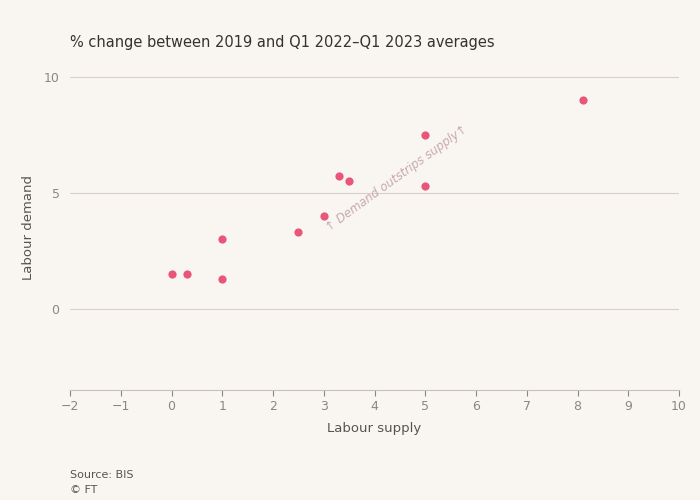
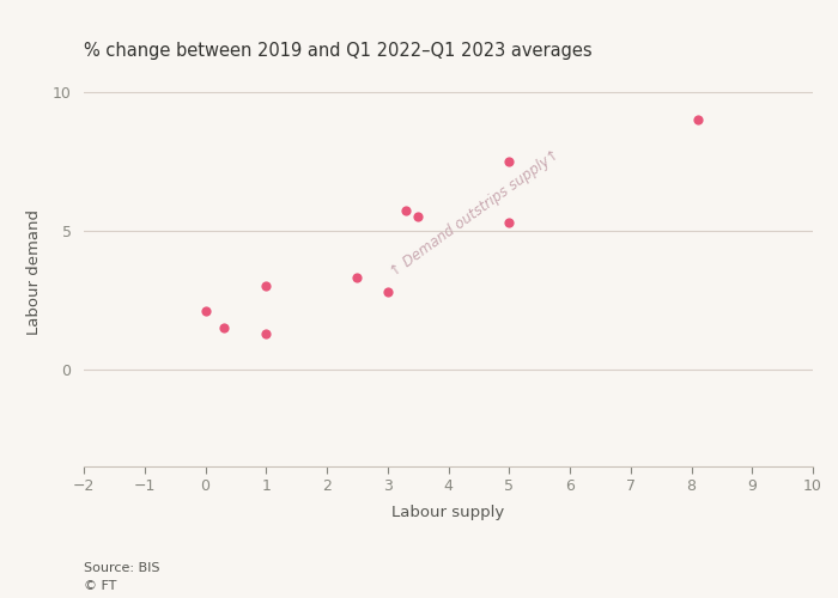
0: 1.5 -> 2.1
3: 4.0 -> 2.8
